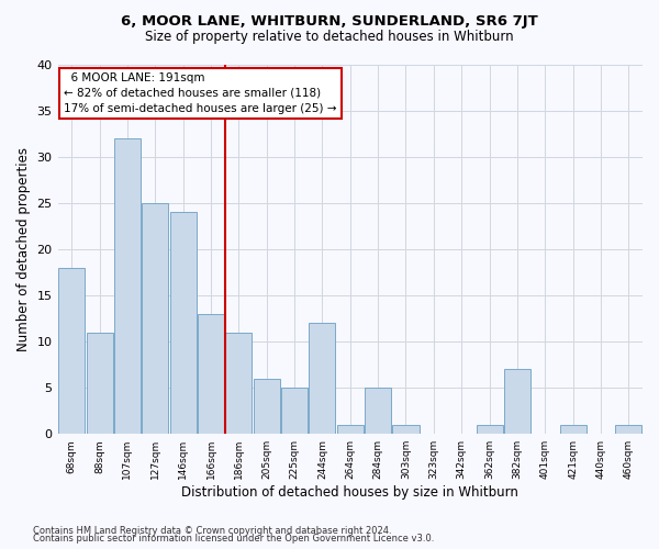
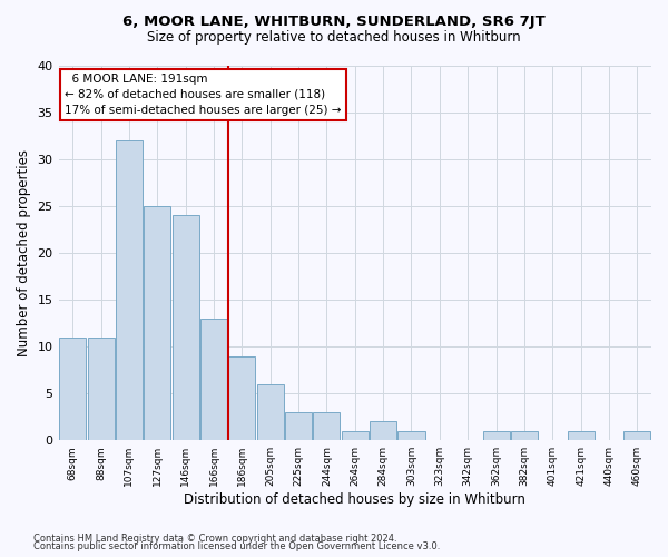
68sqm: 18 -> 11
186sqm: 11 -> 9
225sqm: 5 -> 3
244sqm: 12 -> 3
284sqm: 5 -> 2
382sqm: 7 -> 1
